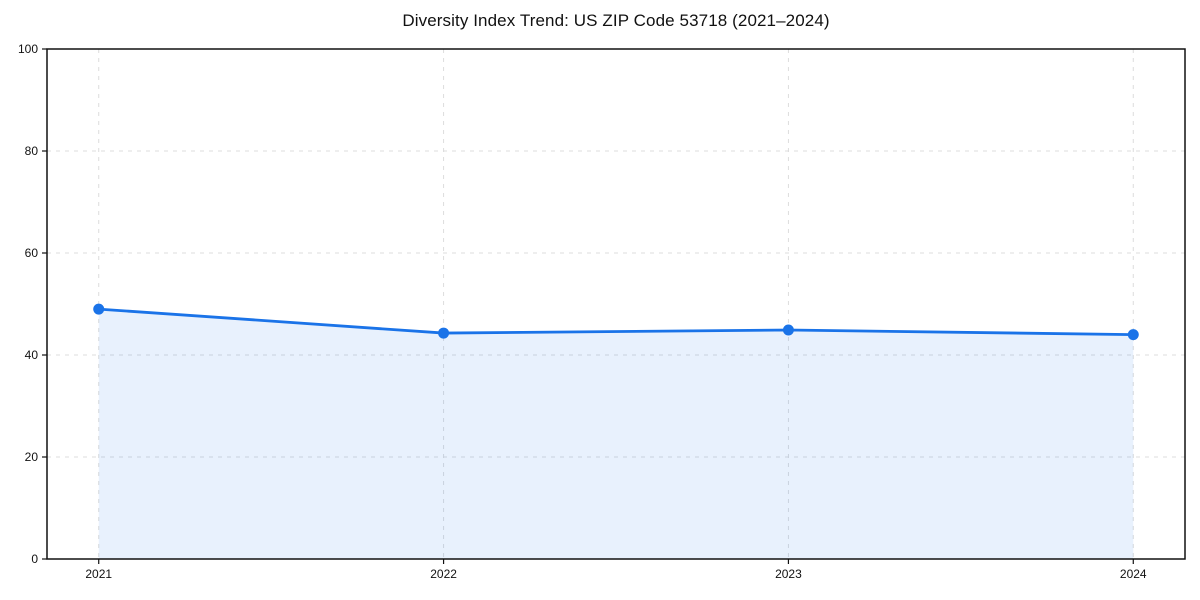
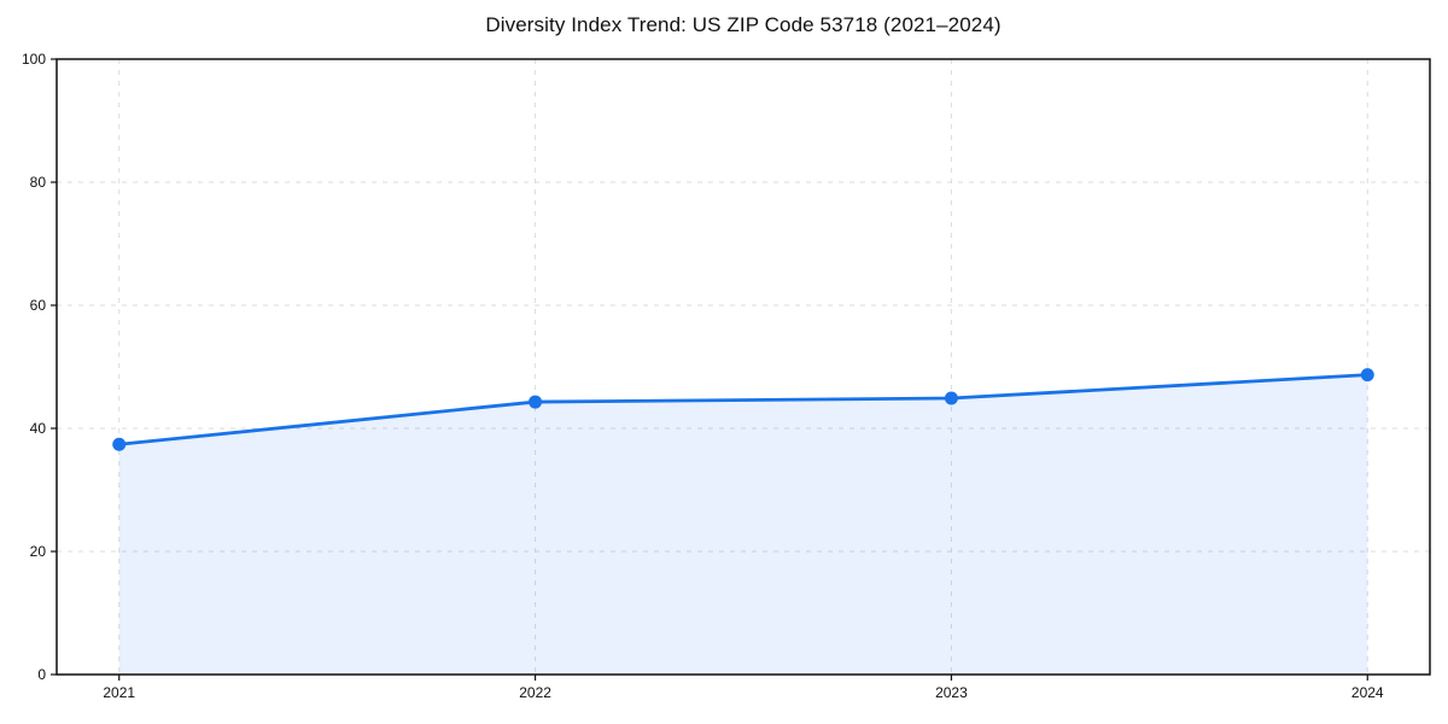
2021: 49 -> 37
2024: 44 -> 49
